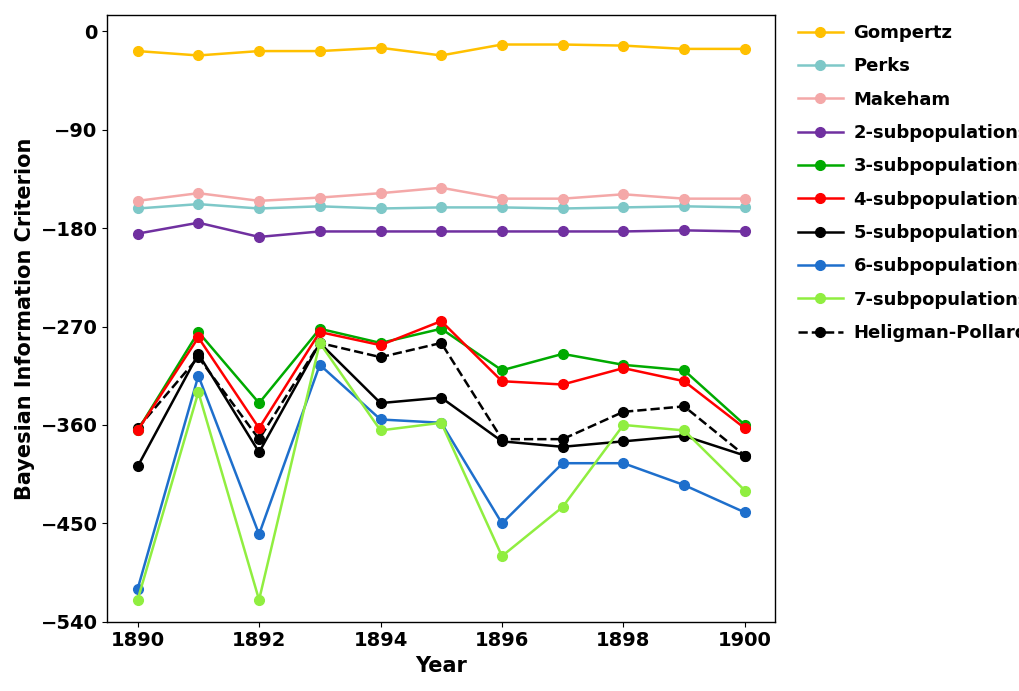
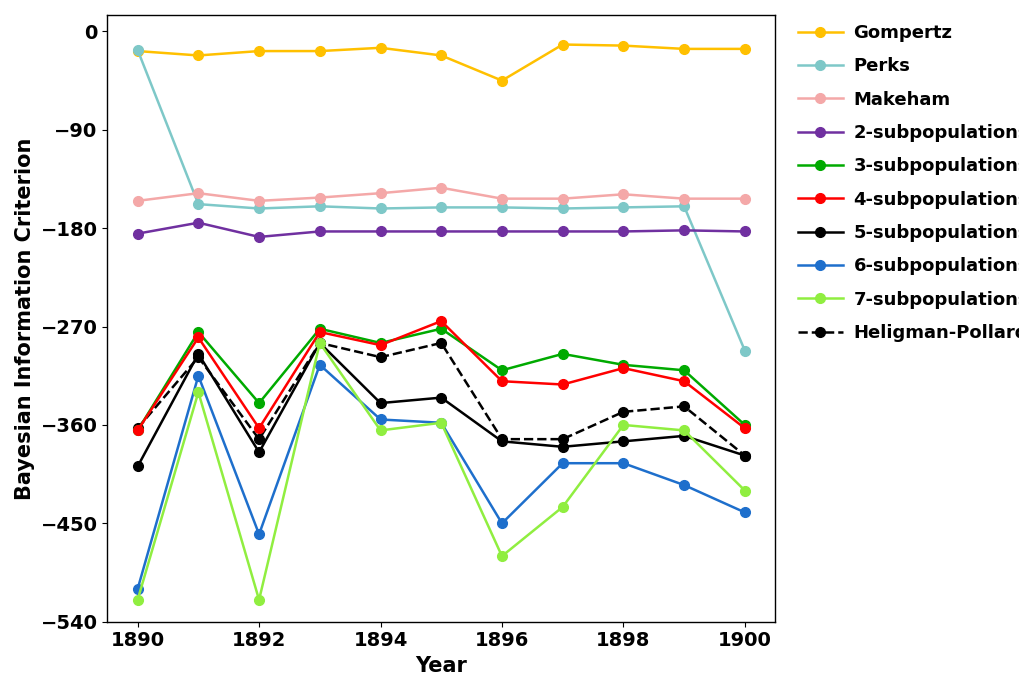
Perks/1890: -162 -> -17
Gompertz/1896: -12 -> -45
Perks/1900: -161 -> -292
